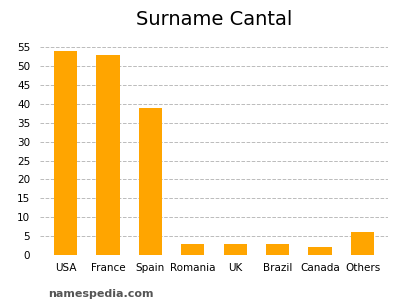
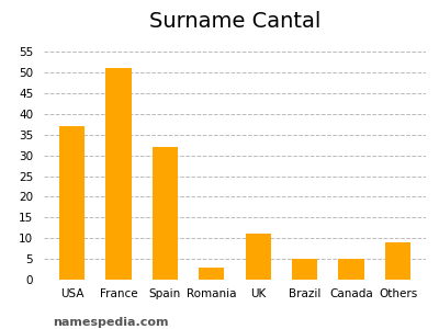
USA: 54 -> 37
France: 53 -> 51
Spain: 39 -> 32
UK: 3 -> 11
Brazil: 3 -> 5
Canada: 2 -> 5
Others: 6 -> 9
